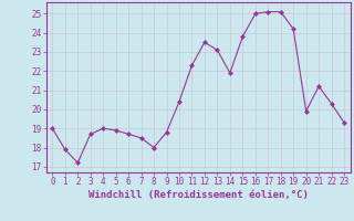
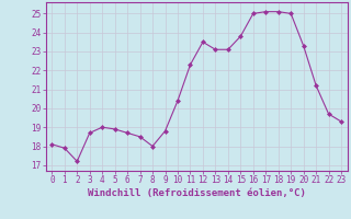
0: 19.0 -> 18.1
14: 21.9 -> 23.1
19: 24.2 -> 25.0
20: 19.9 -> 23.3
22: 20.3 -> 19.7
